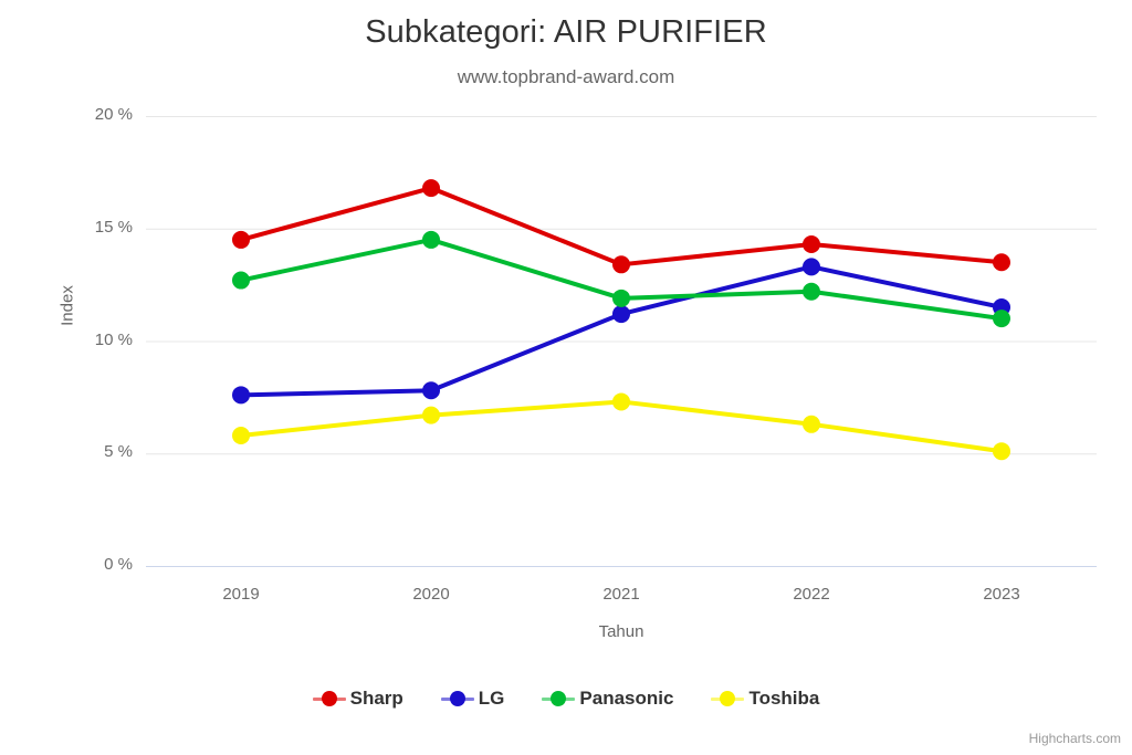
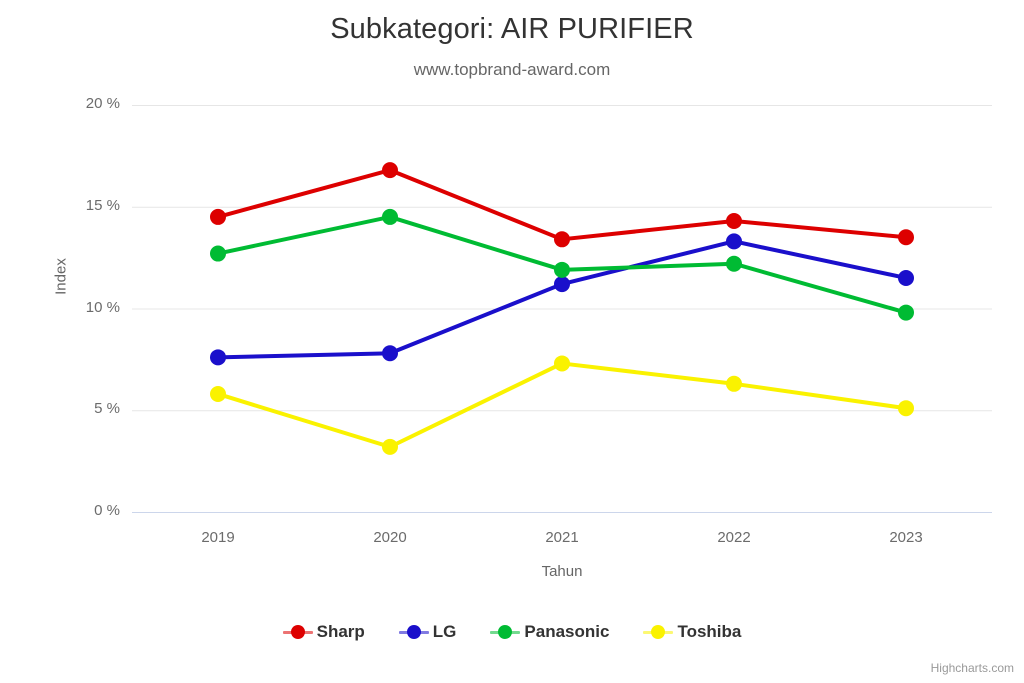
Toshiba/2020: 6.7% -> 3.2%
Panasonic/2023: 11.0% -> 9.8%
